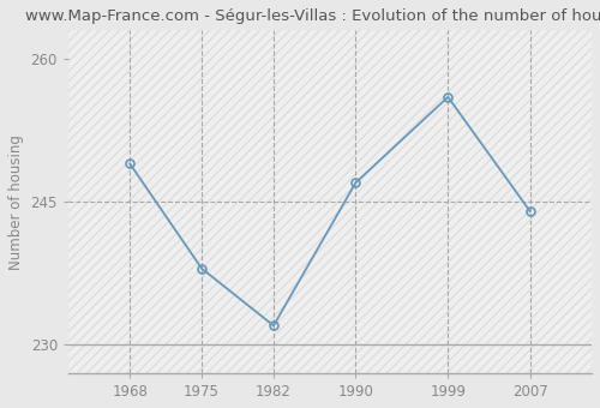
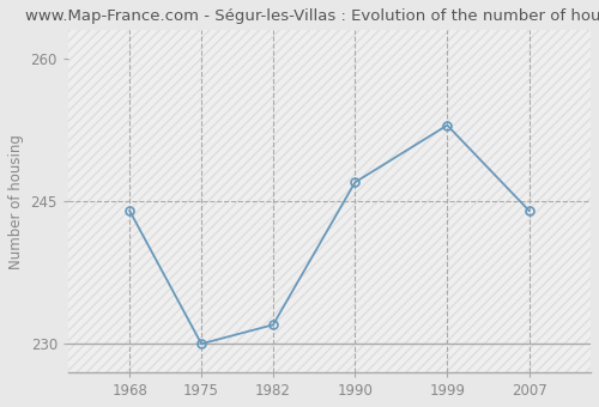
1968: 249 -> 244
1975: 238 -> 230
1999: 256 -> 253
